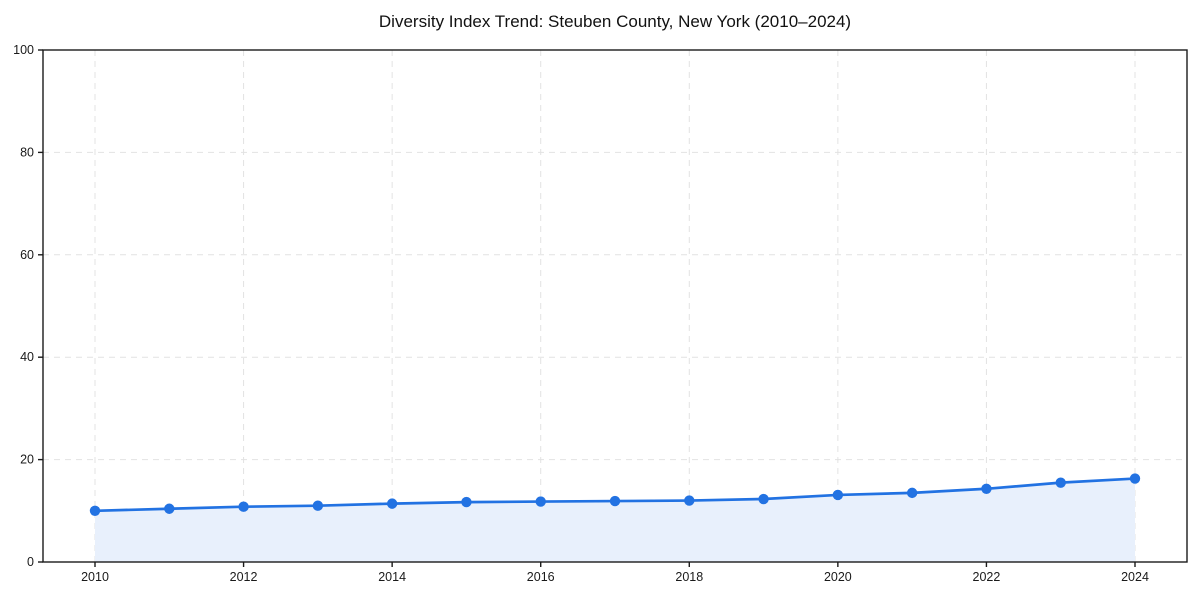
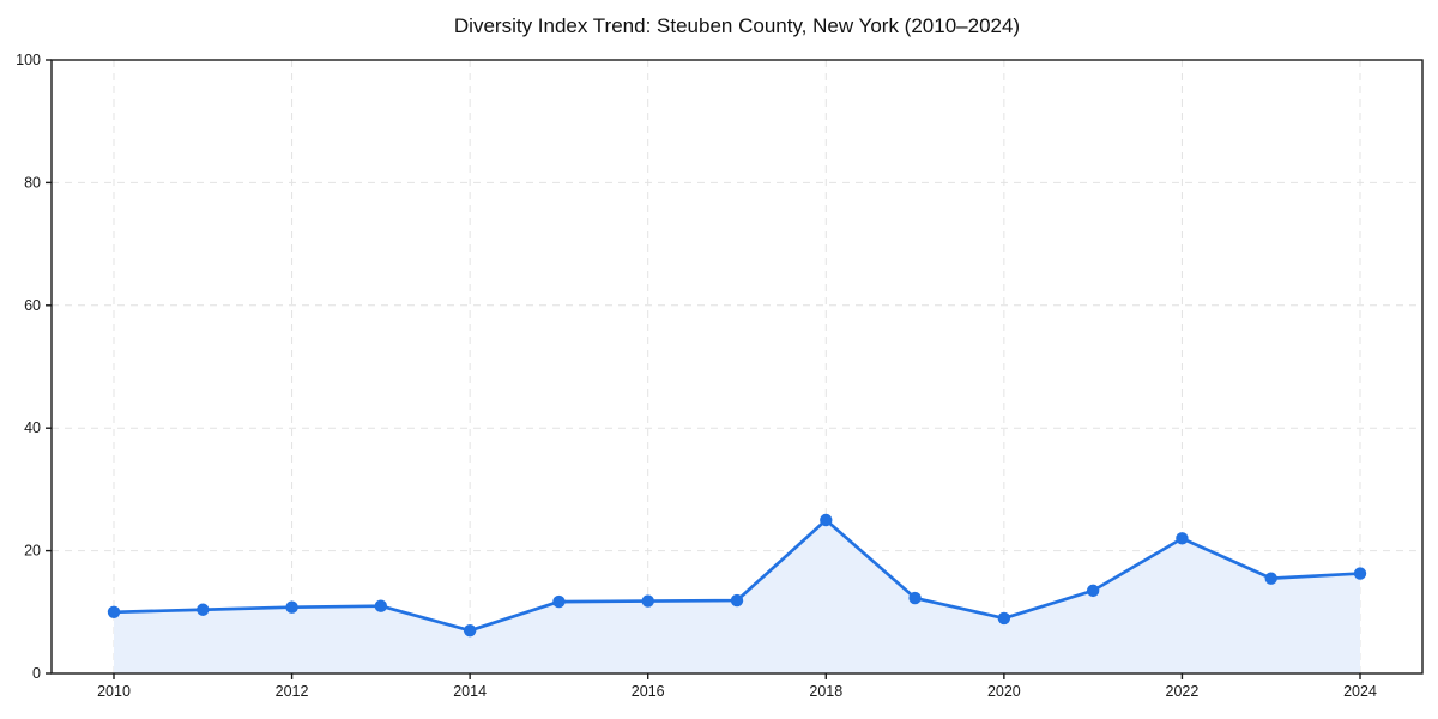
2014: 11 -> 7
2018: 12 -> 25
2020: 13 -> 9
2022: 14 -> 22
